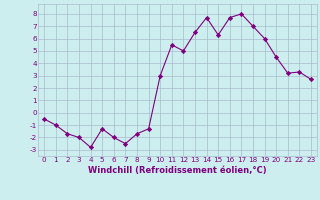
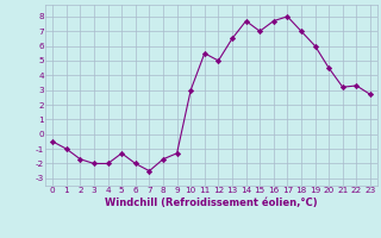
4: -2.8 -> -2.0
15: 6.3 -> 7.0
